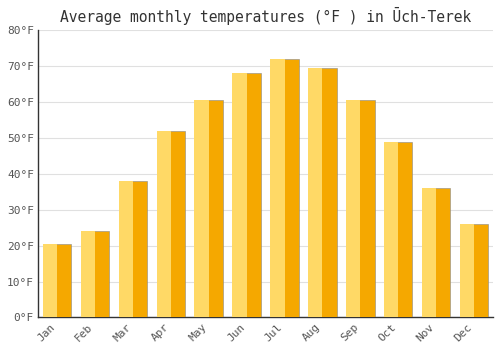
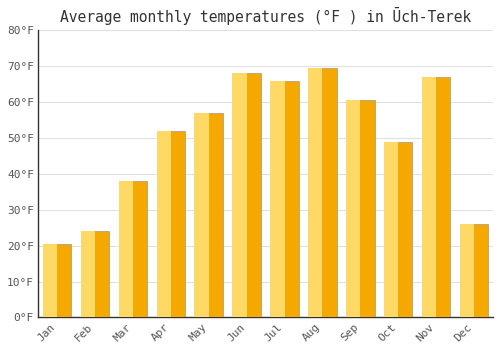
May: 60.5°F -> 57.0°F
Jul: 72.0°F -> 66.0°F
Nov: 36.0°F -> 67.0°F
